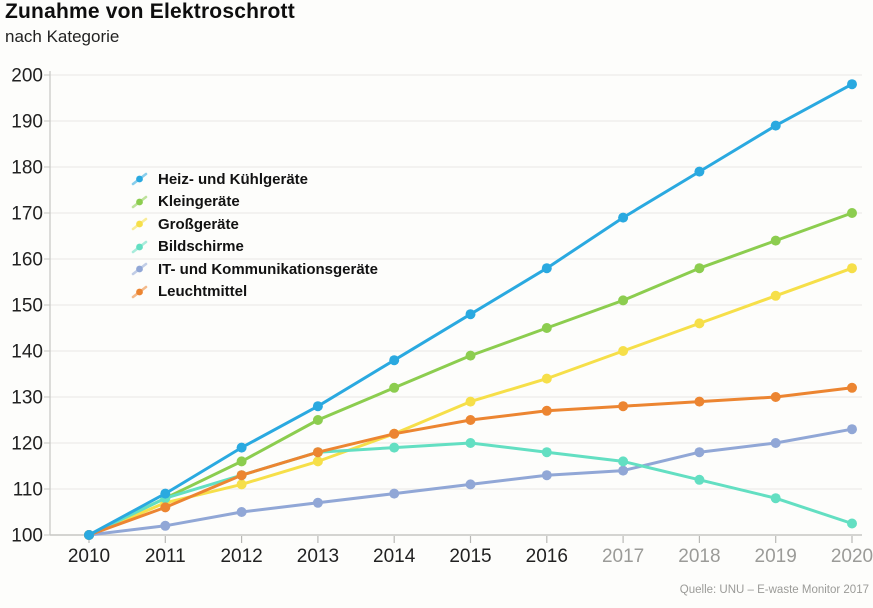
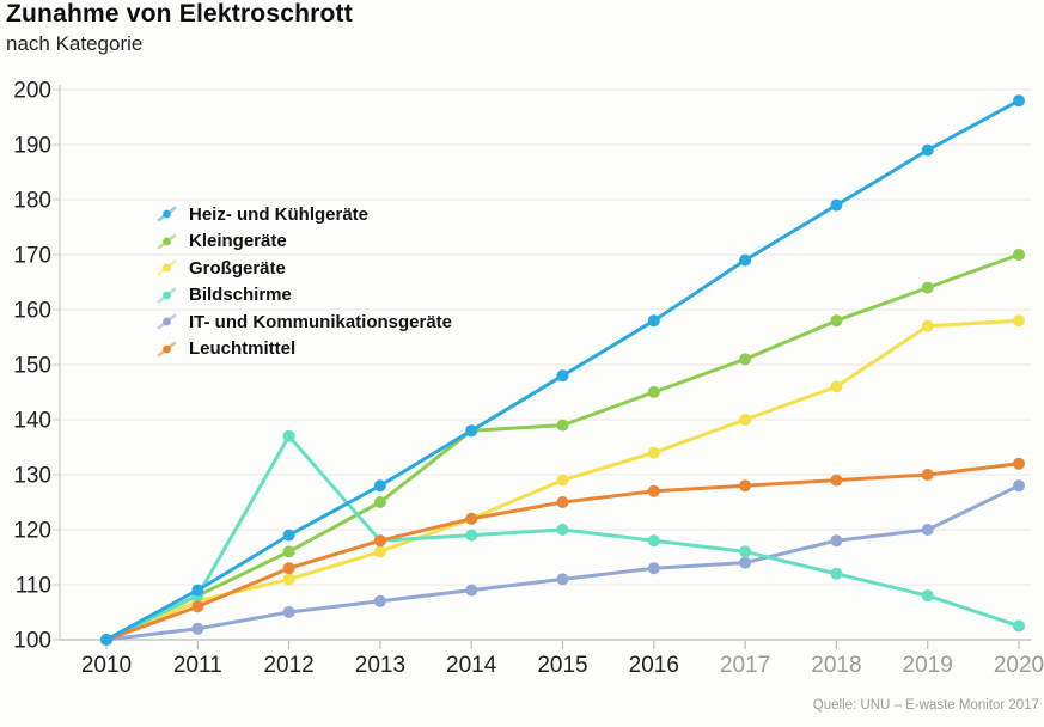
Bildschirme/2012: 113 -> 137
Kleingeräte/2014: 132 -> 138
Großgeräte/2019: 152 -> 157
IT- und Kommunikationsgeräte/2020: 123 -> 128
